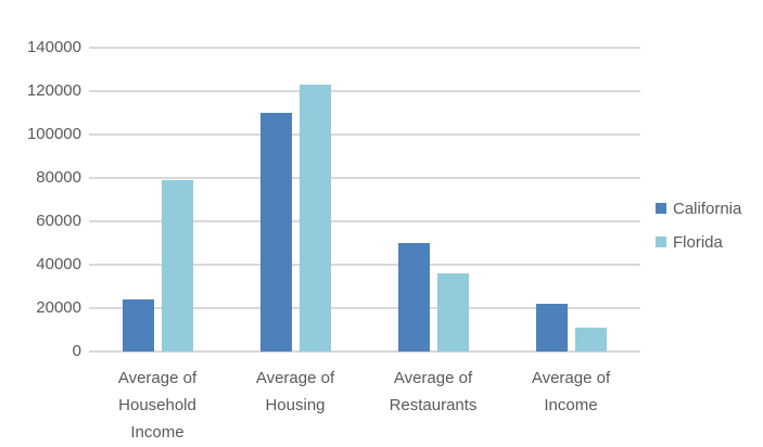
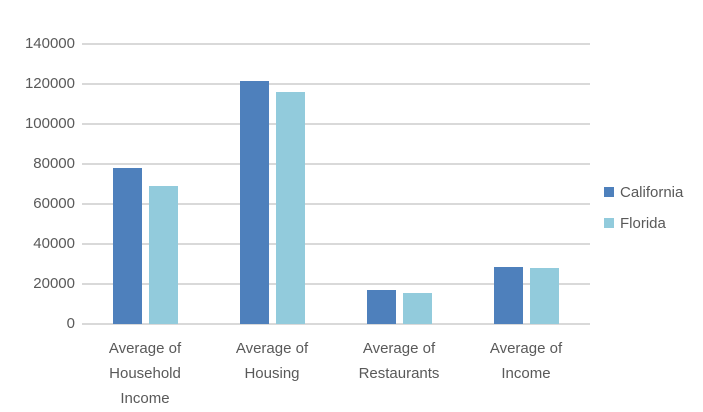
California/Average of Household Income: 24000 -> 78000
Florida/Average of Household Income: 79000 -> 69000
California/Average of Housing: 110000 -> 122000
Florida/Average of Housing: 123000 -> 116000
California/Average of Restaurants: 50000 -> 17000
Florida/Average of Restaurants: 36000 -> 15000
California/Average of Income: 22000 -> 28000
Florida/Average of Income: 11000 -> 28000
